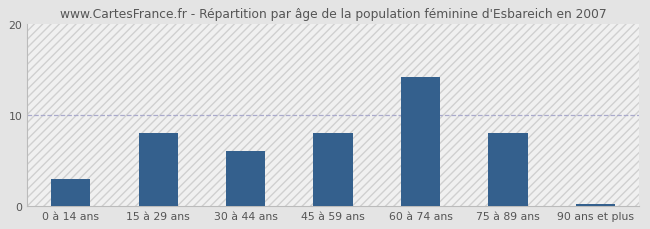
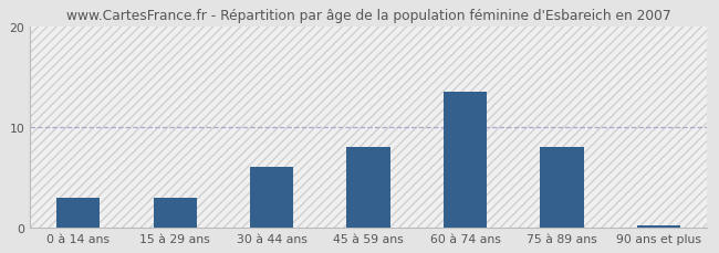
15 à 29 ans: 8.0 -> 3.0
60 à 74 ans: 14.2 -> 13.5
